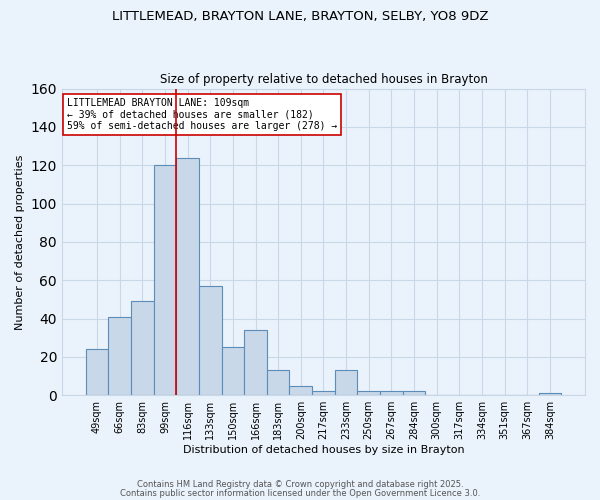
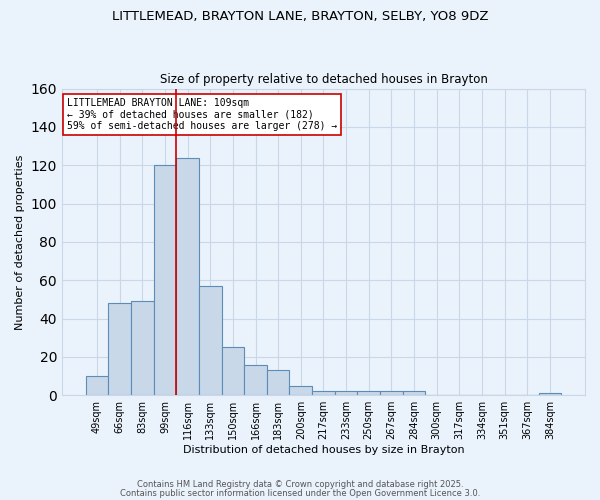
49sqm: 24 -> 10
66sqm: 41 -> 48
166sqm: 34 -> 16
233sqm: 13 -> 2
